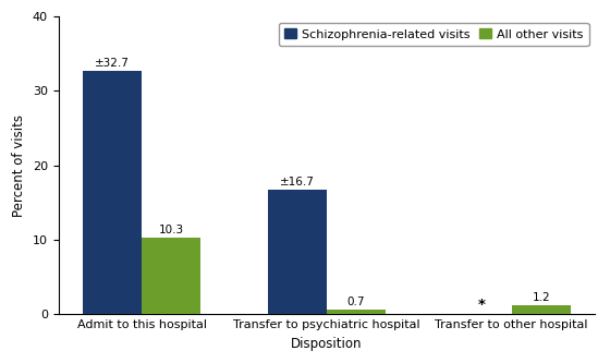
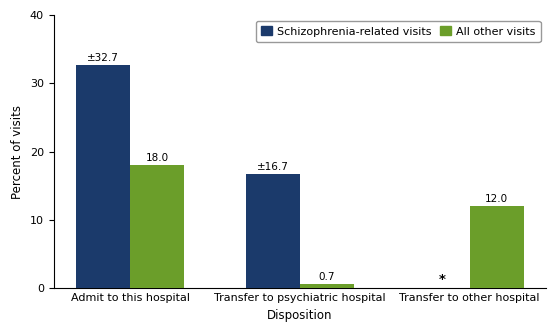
All other visits/Admit to this hospital: 10.3 -> 18.0
All other visits/Transfer to other hospital: 1.2 -> 12.0
